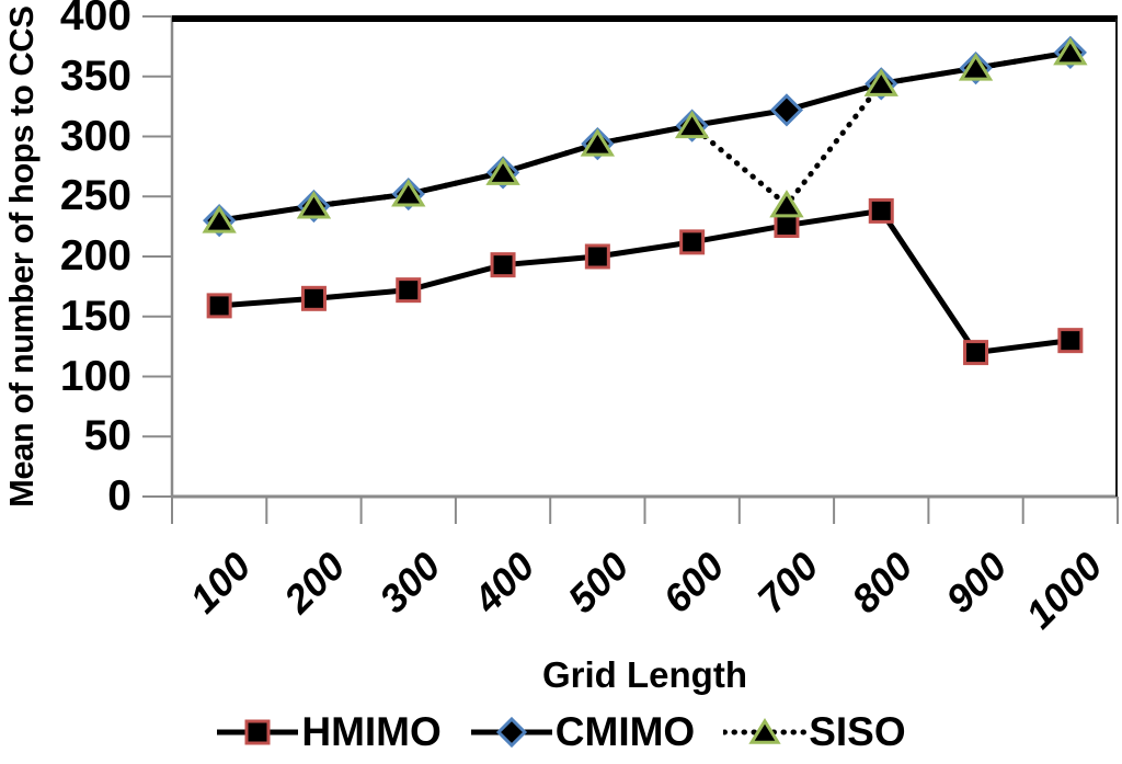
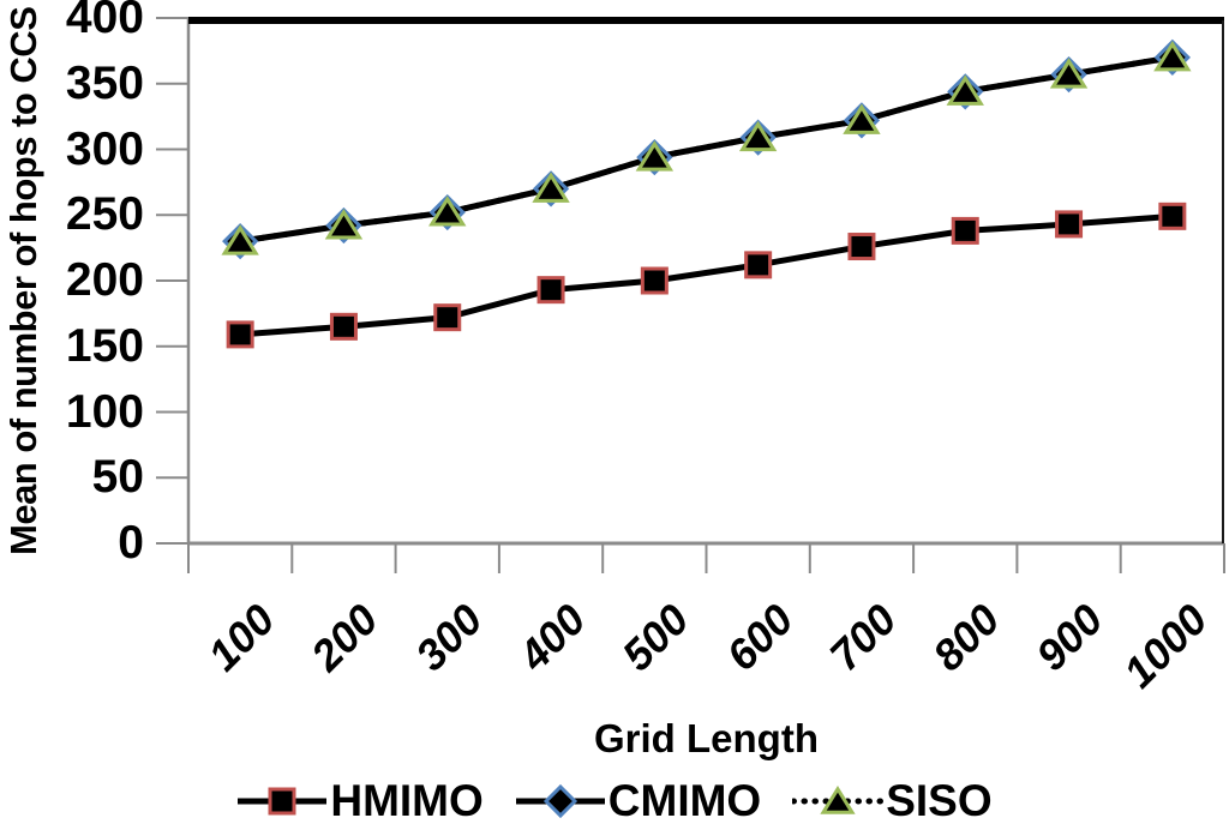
SISO/700: 243 -> 322
HMIMO/900: 120 -> 243
HMIMO/1000: 130 -> 249
